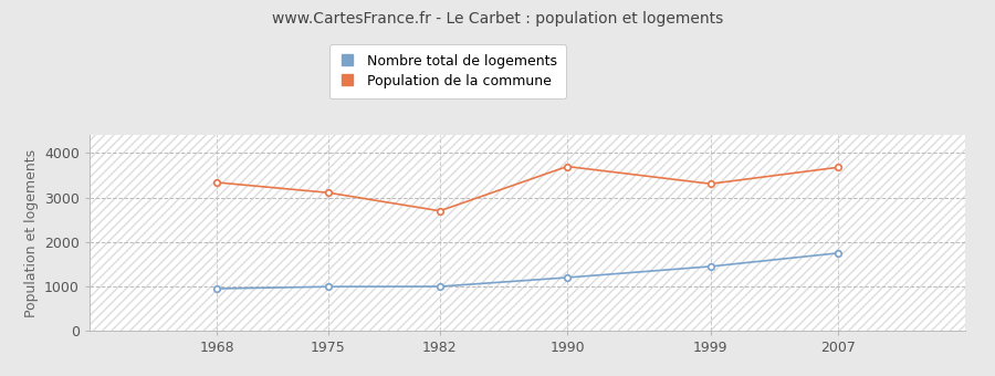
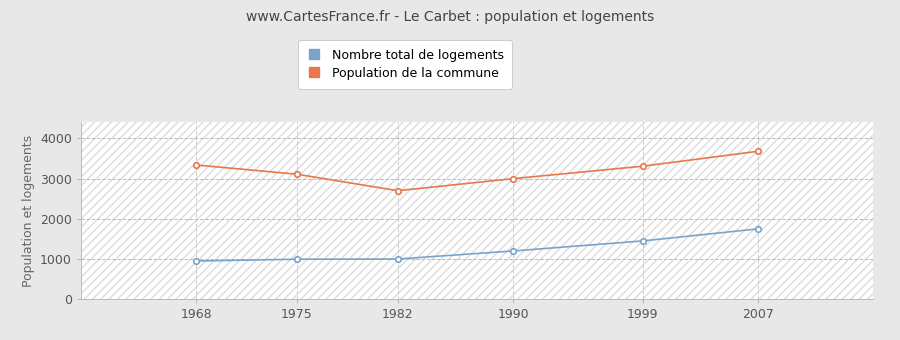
Population de la commune/1990: 3700 -> 3000
